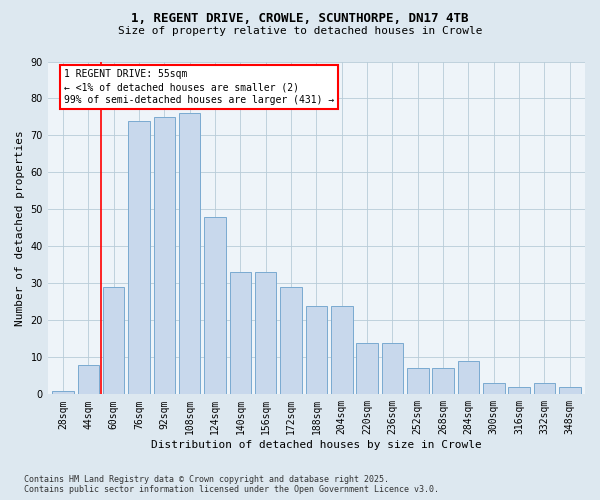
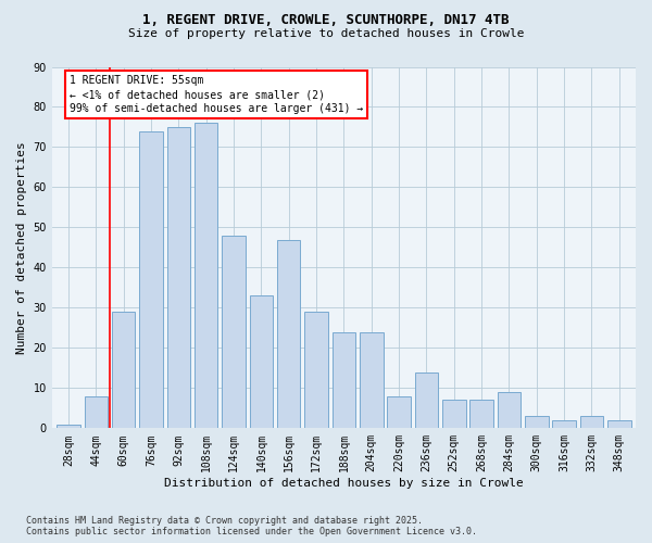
156sqm: 33 -> 47
220sqm: 14 -> 8
